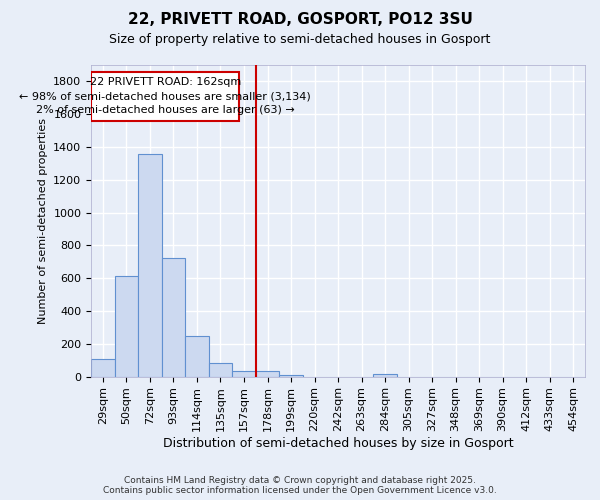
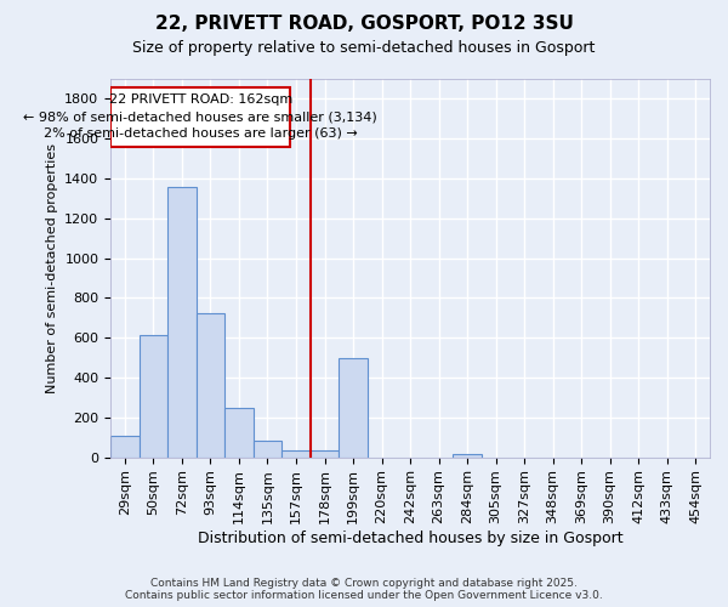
199sqm: 10 -> 500
